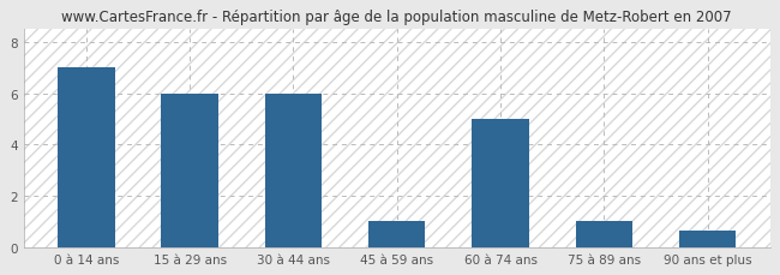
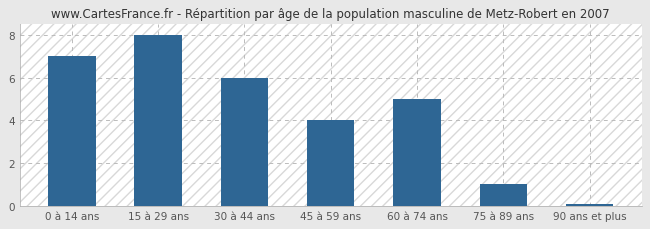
15 à 29 ans: 6.00 -> 8.00
45 à 59 ans: 1.00 -> 4.00
90 ans et plus: 0.65 -> 0.07
